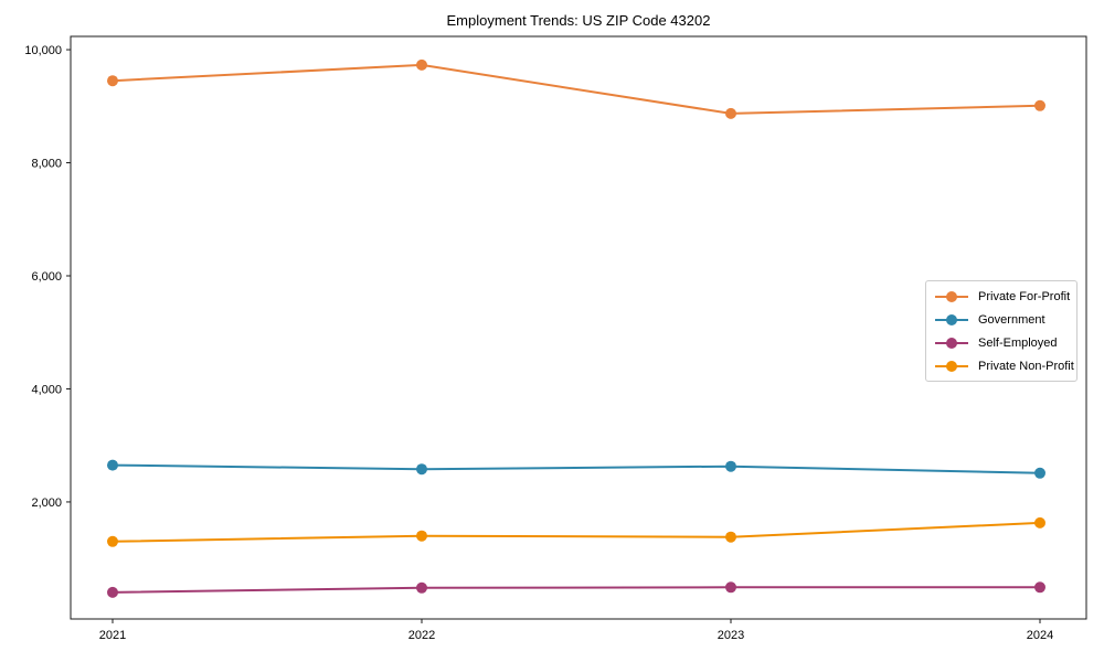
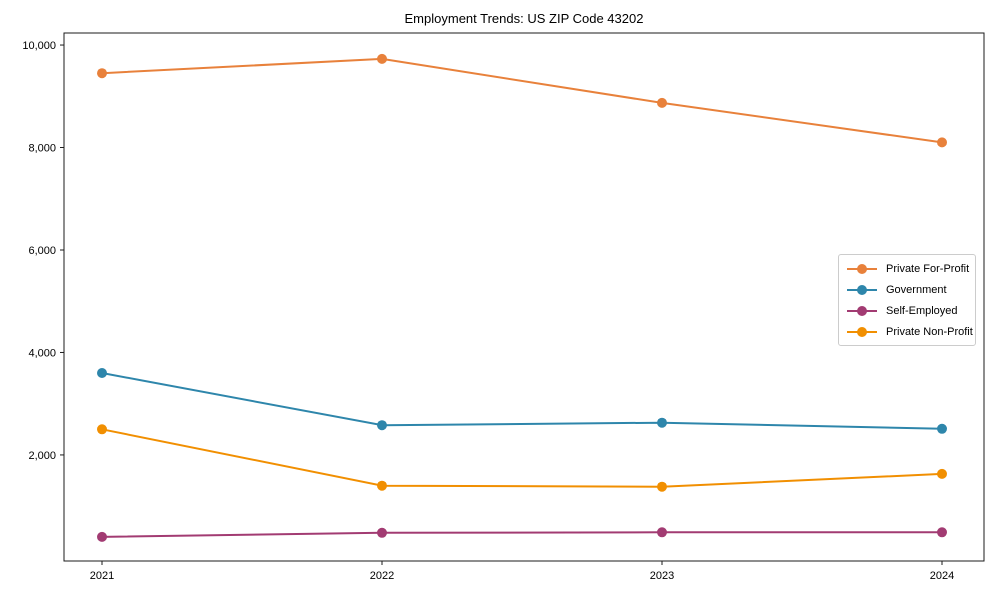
Government/2021: 2600 -> 3600
Private Non-Profit/2021: 1300 -> 2500
Private For-Profit/2024: 9000 -> 8100
